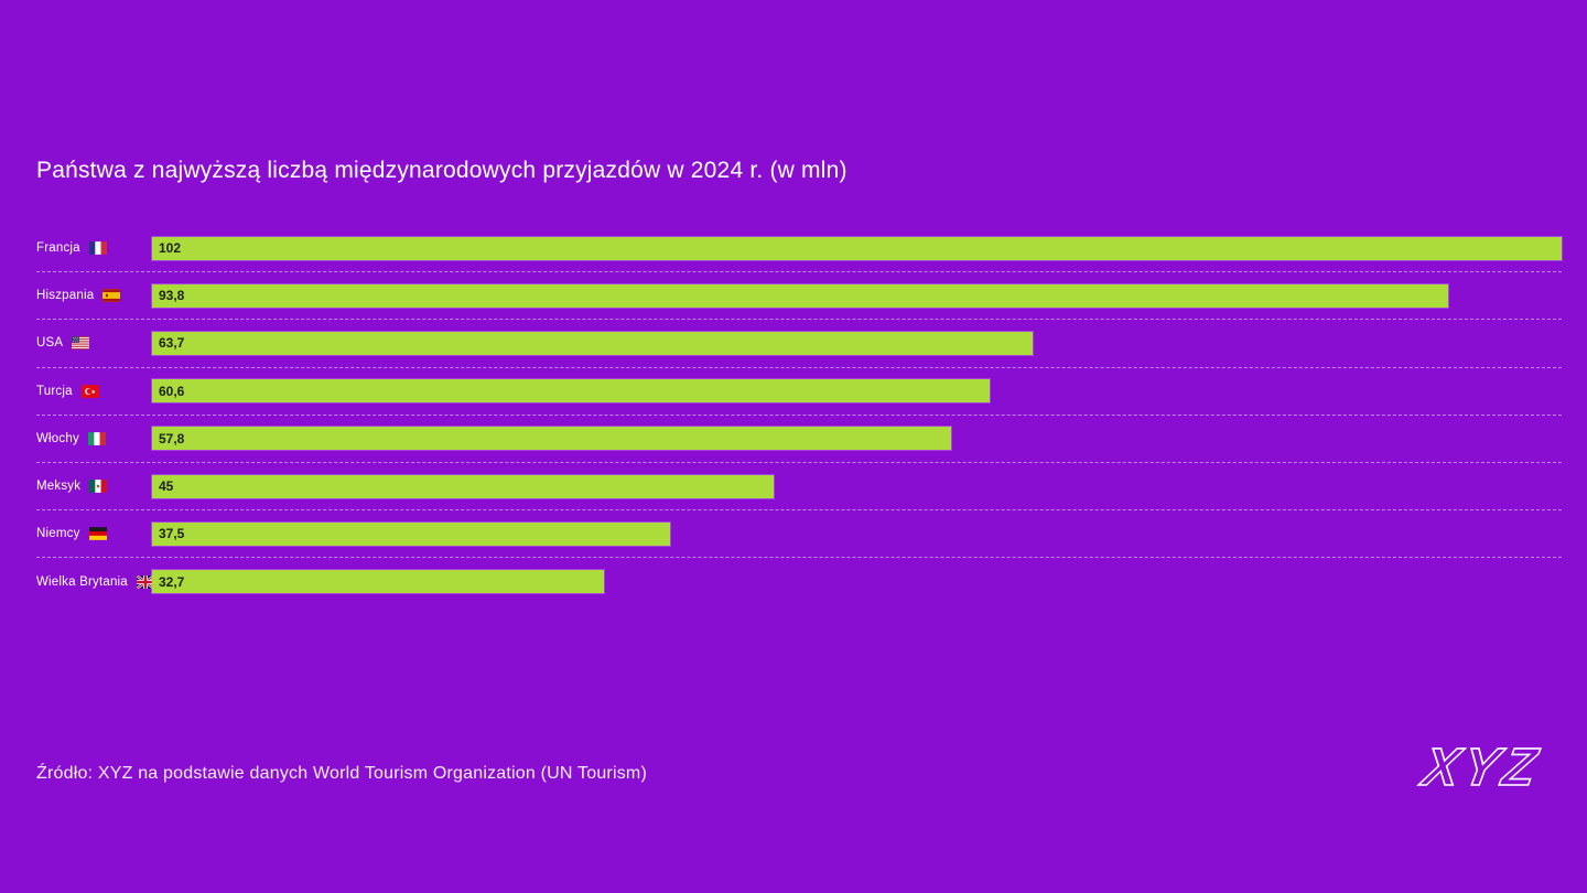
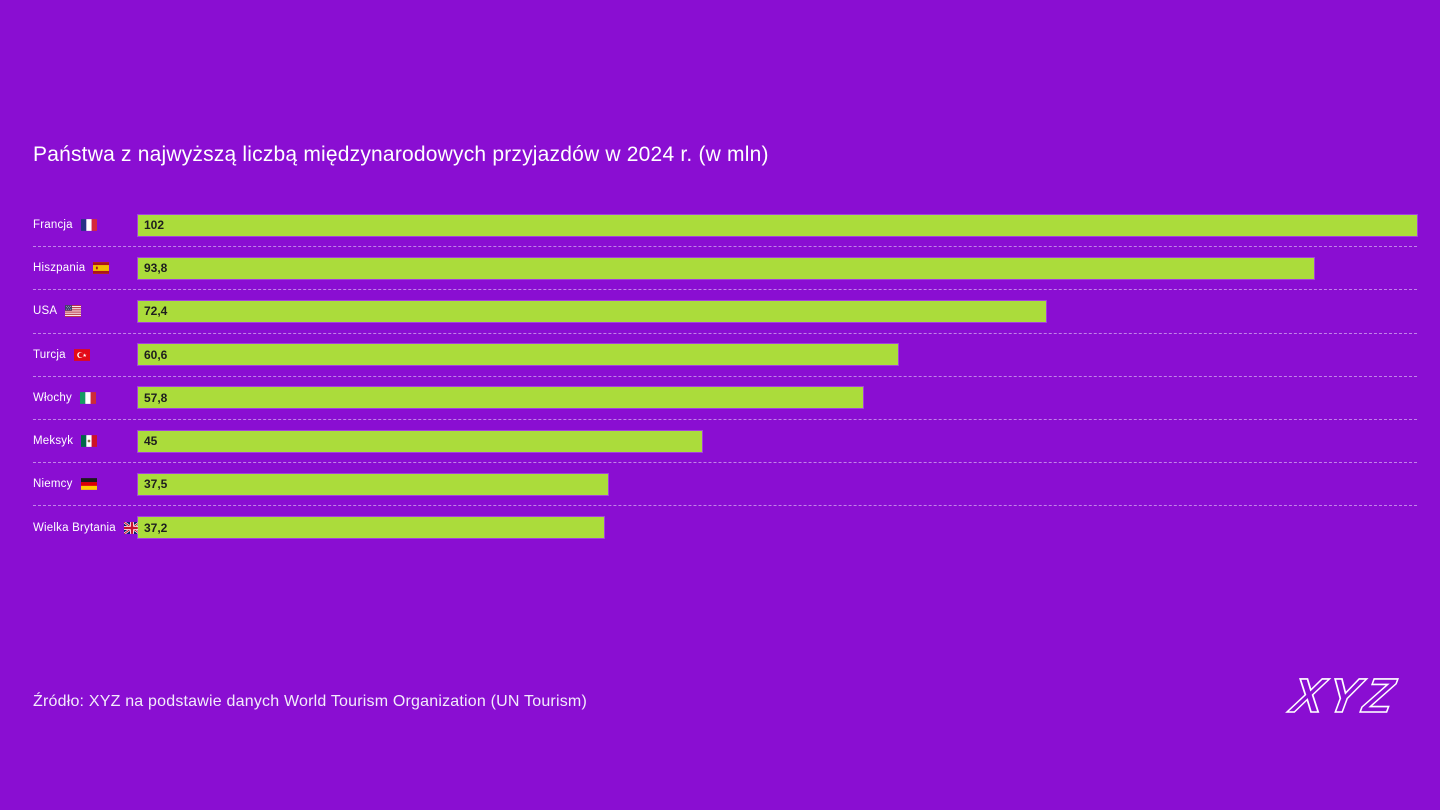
USA: 63,7 -> 72,4
Wielka Brytania: 32,7 -> 37,2
